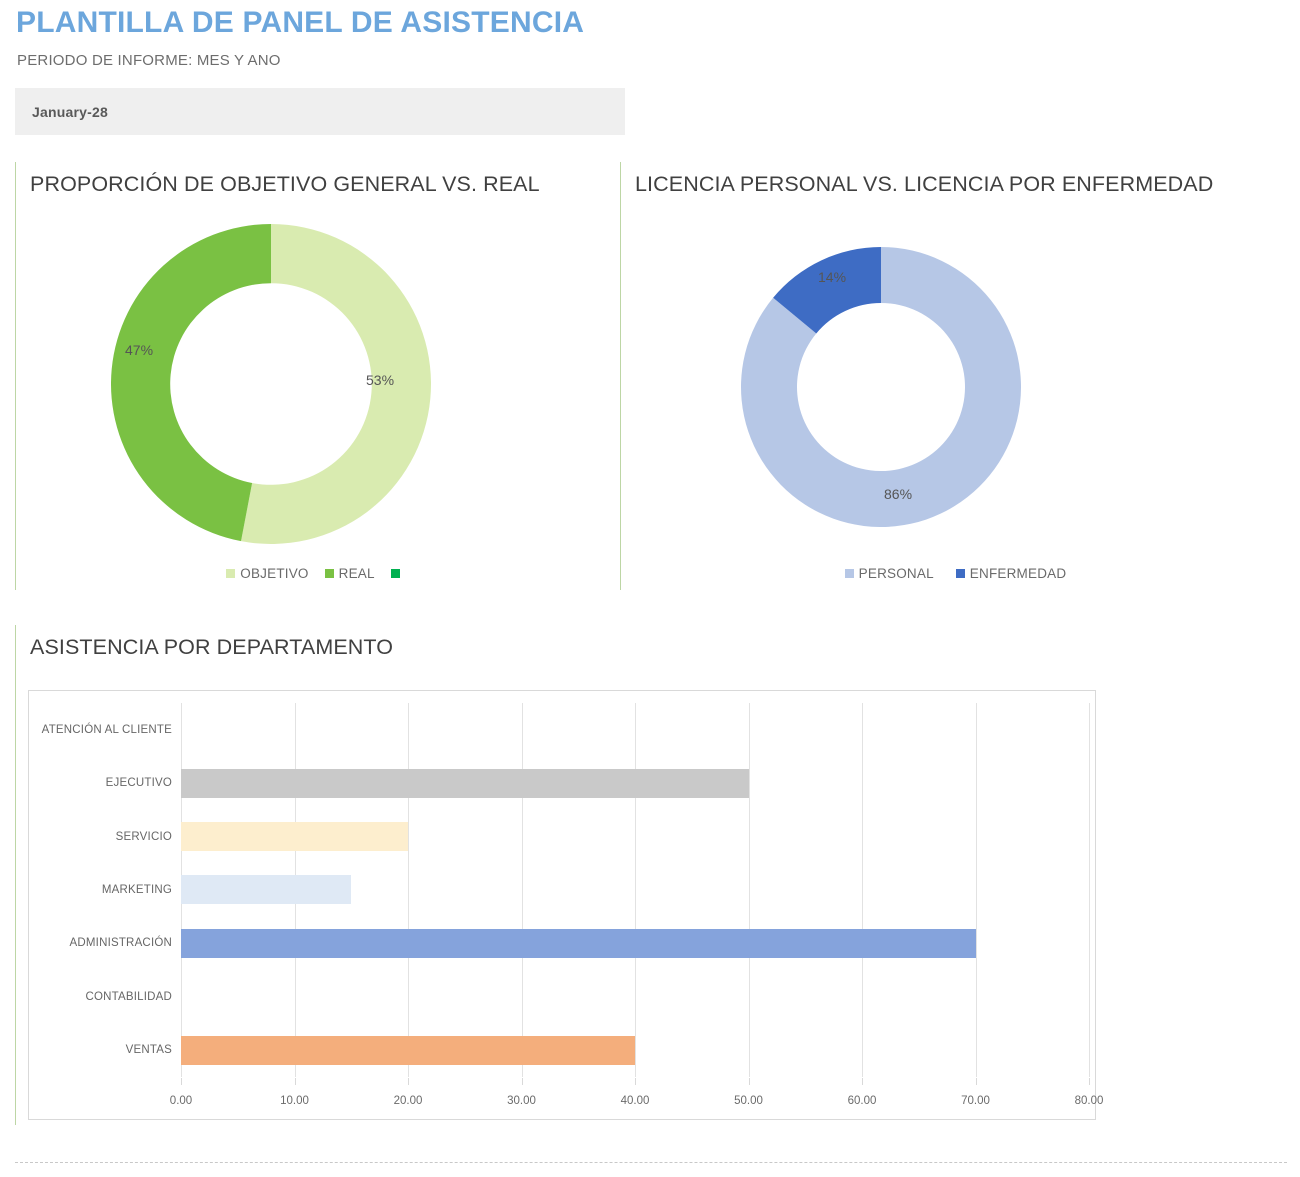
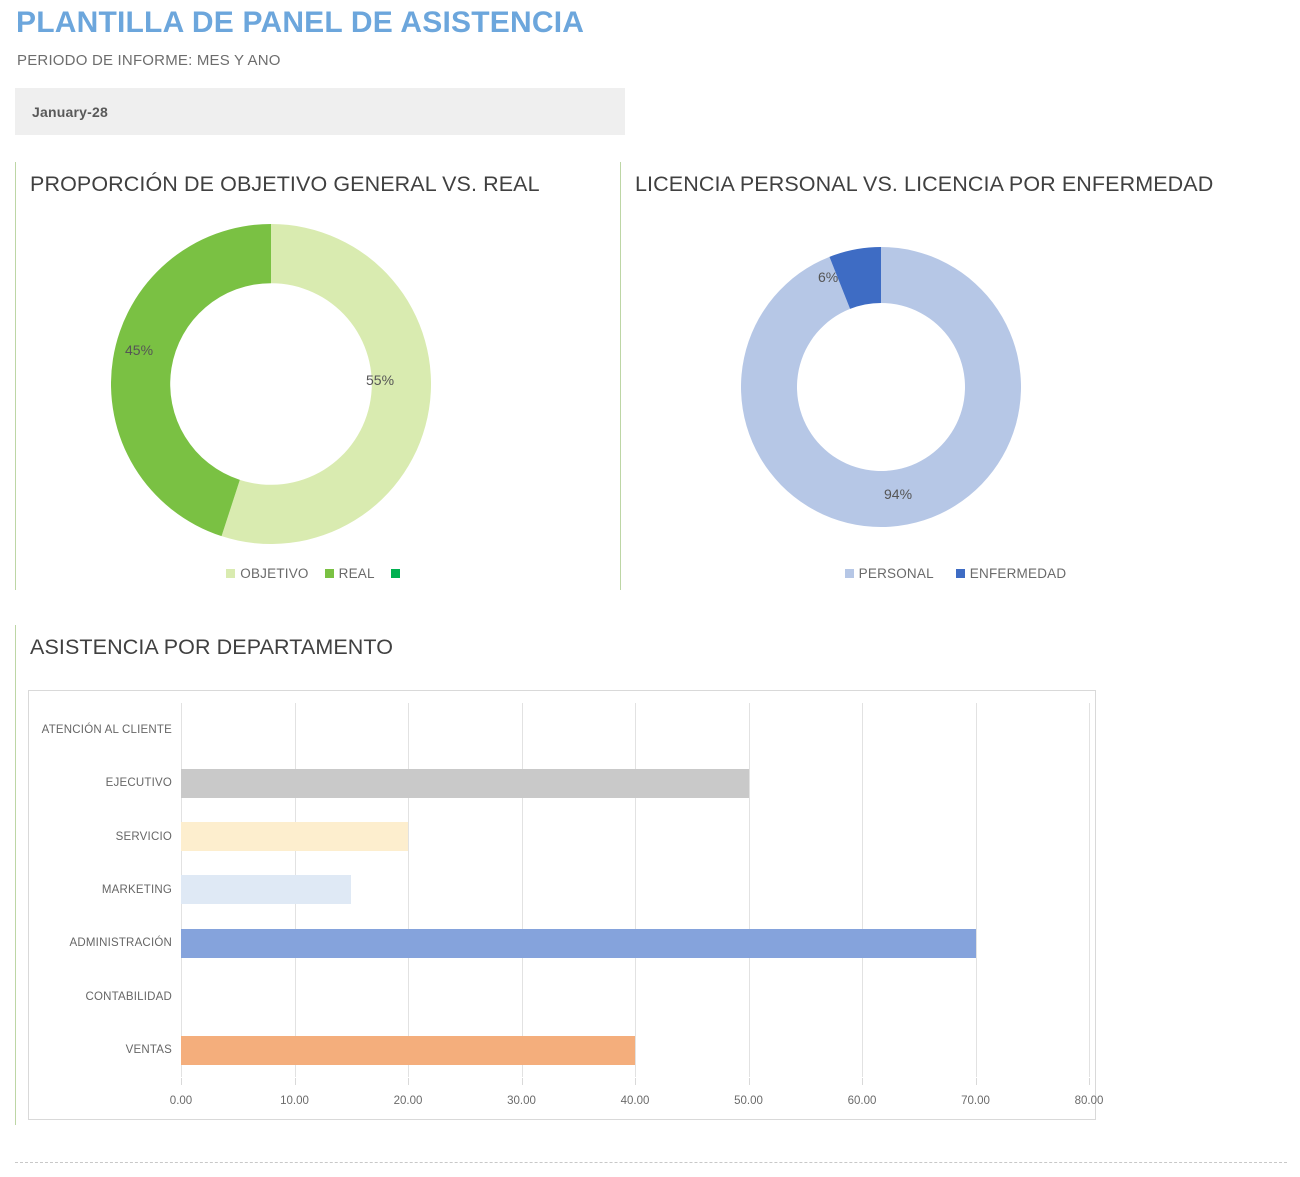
PROPORCIÓN DE OBJETIVO GENERAL VS. REAL/OBJETIVO: 53% -> 55%
PROPORCIÓN DE OBJETIVO GENERAL VS. REAL/REAL: 47% -> 45%
LICENCIA PERSONAL VS. LICENCIA POR ENFERMEDAD/PERSONAL: 86% -> 94%
LICENCIA PERSONAL VS. LICENCIA POR ENFERMEDAD/ENFERMEDAD: 14% -> 6%
